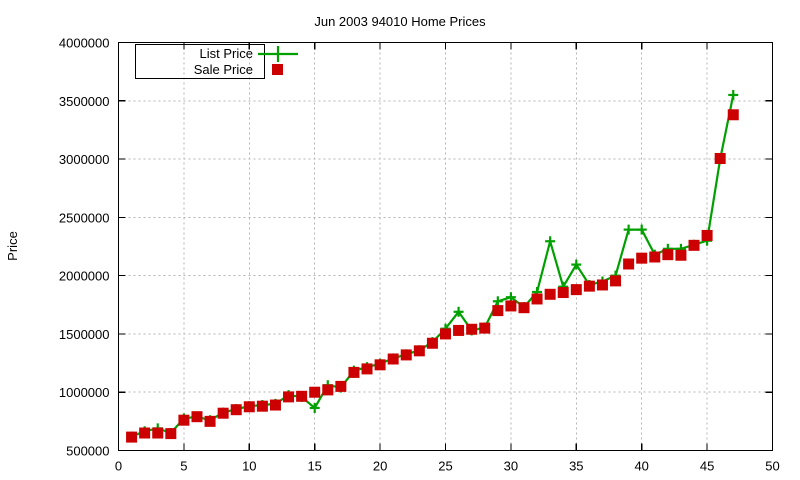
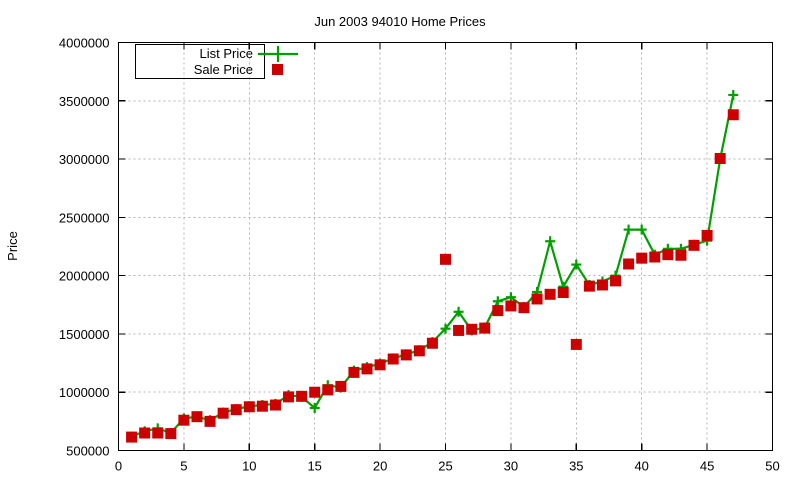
Sale Price/25: 1500000 -> 2140000
Sale Price/35: 1880000 -> 1410000
